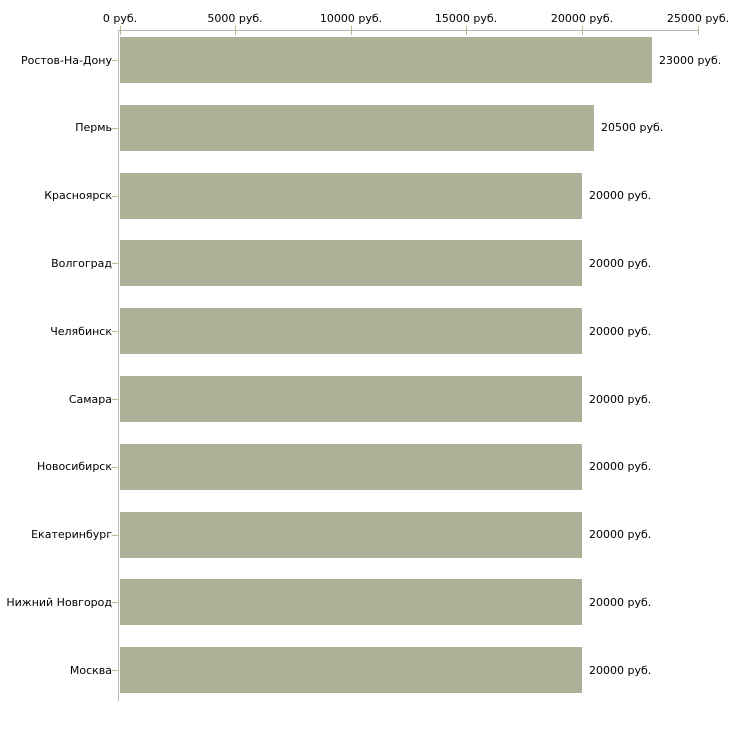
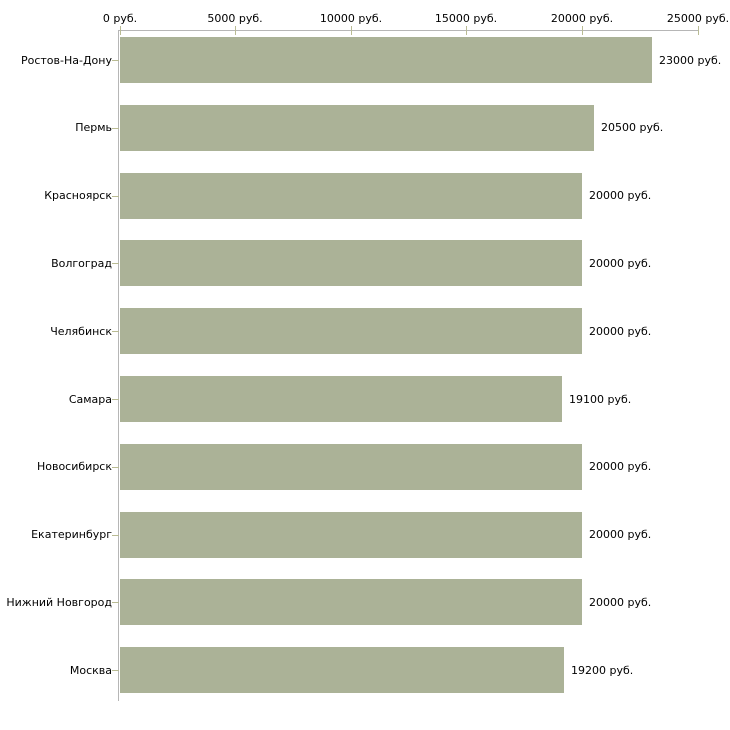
Самара: 20000 -> 19100
Москва: 20000 -> 19200
